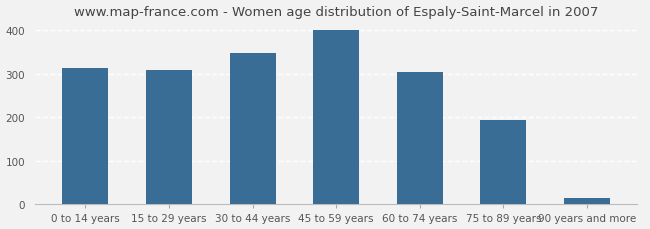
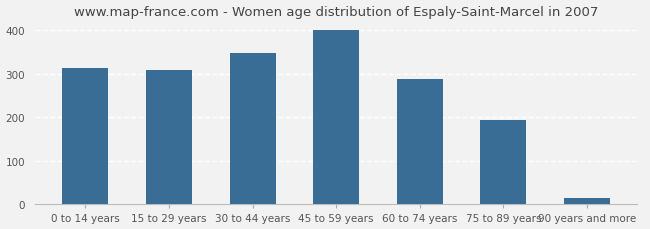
60 to 74 years: 305 -> 287
